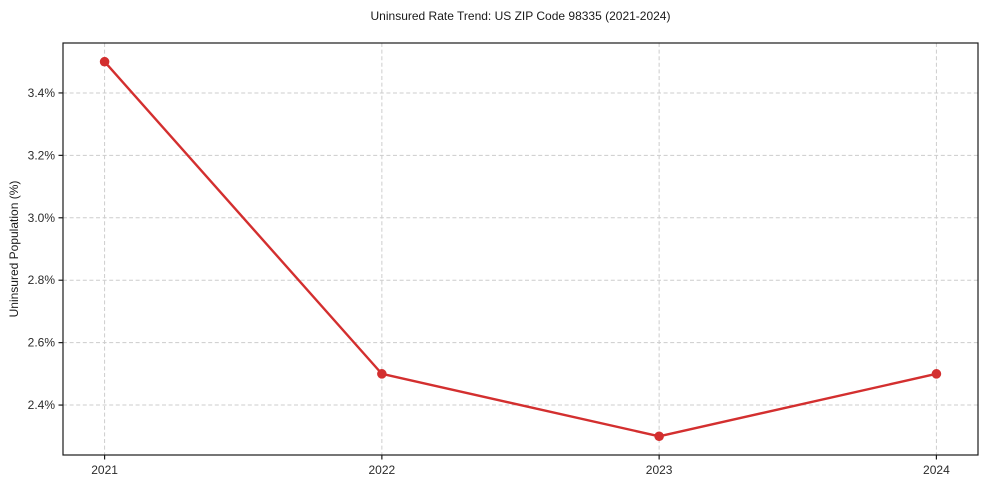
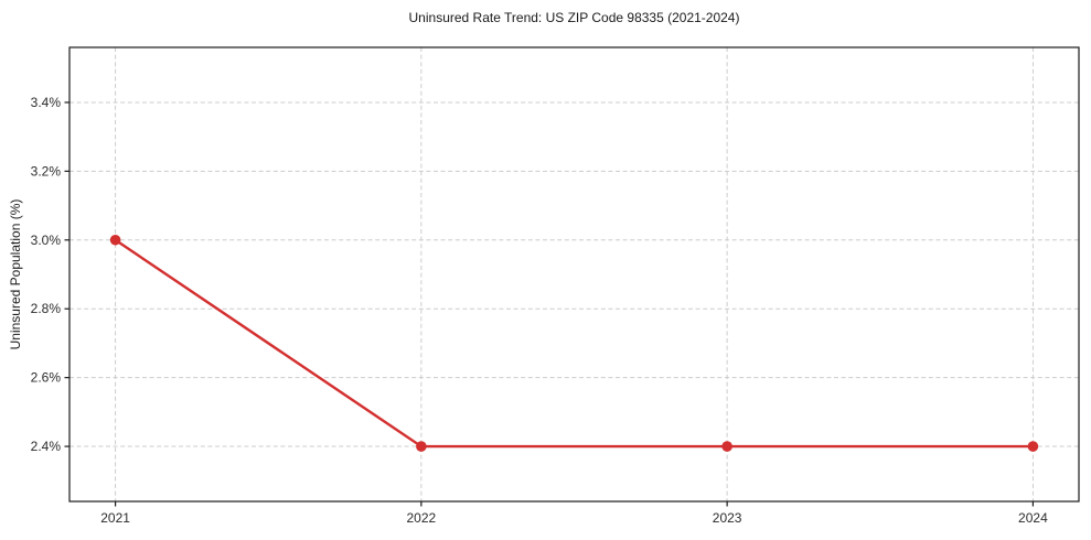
2021: 3.5% -> 3.0%
2022: 2.5% -> 2.4%
2023: 2.3% -> 2.4%
2024: 2.5% -> 2.4%
